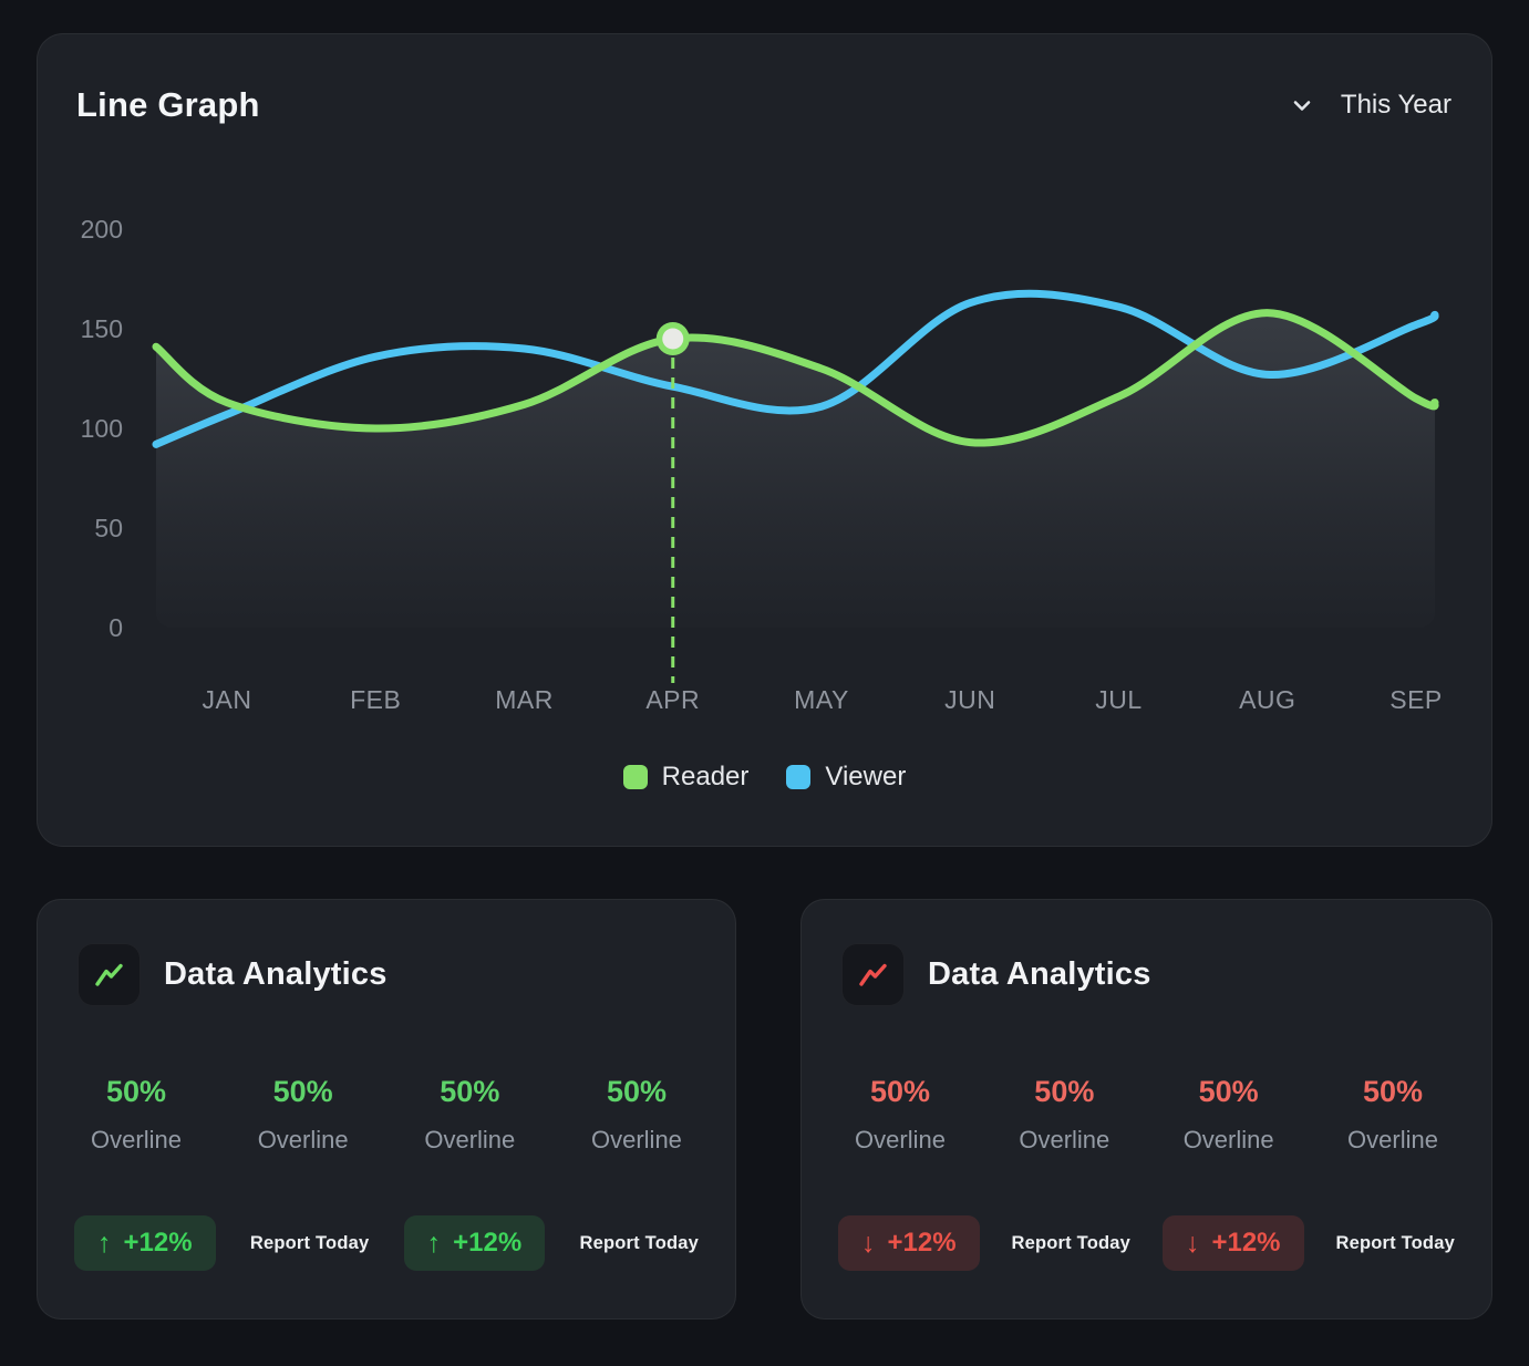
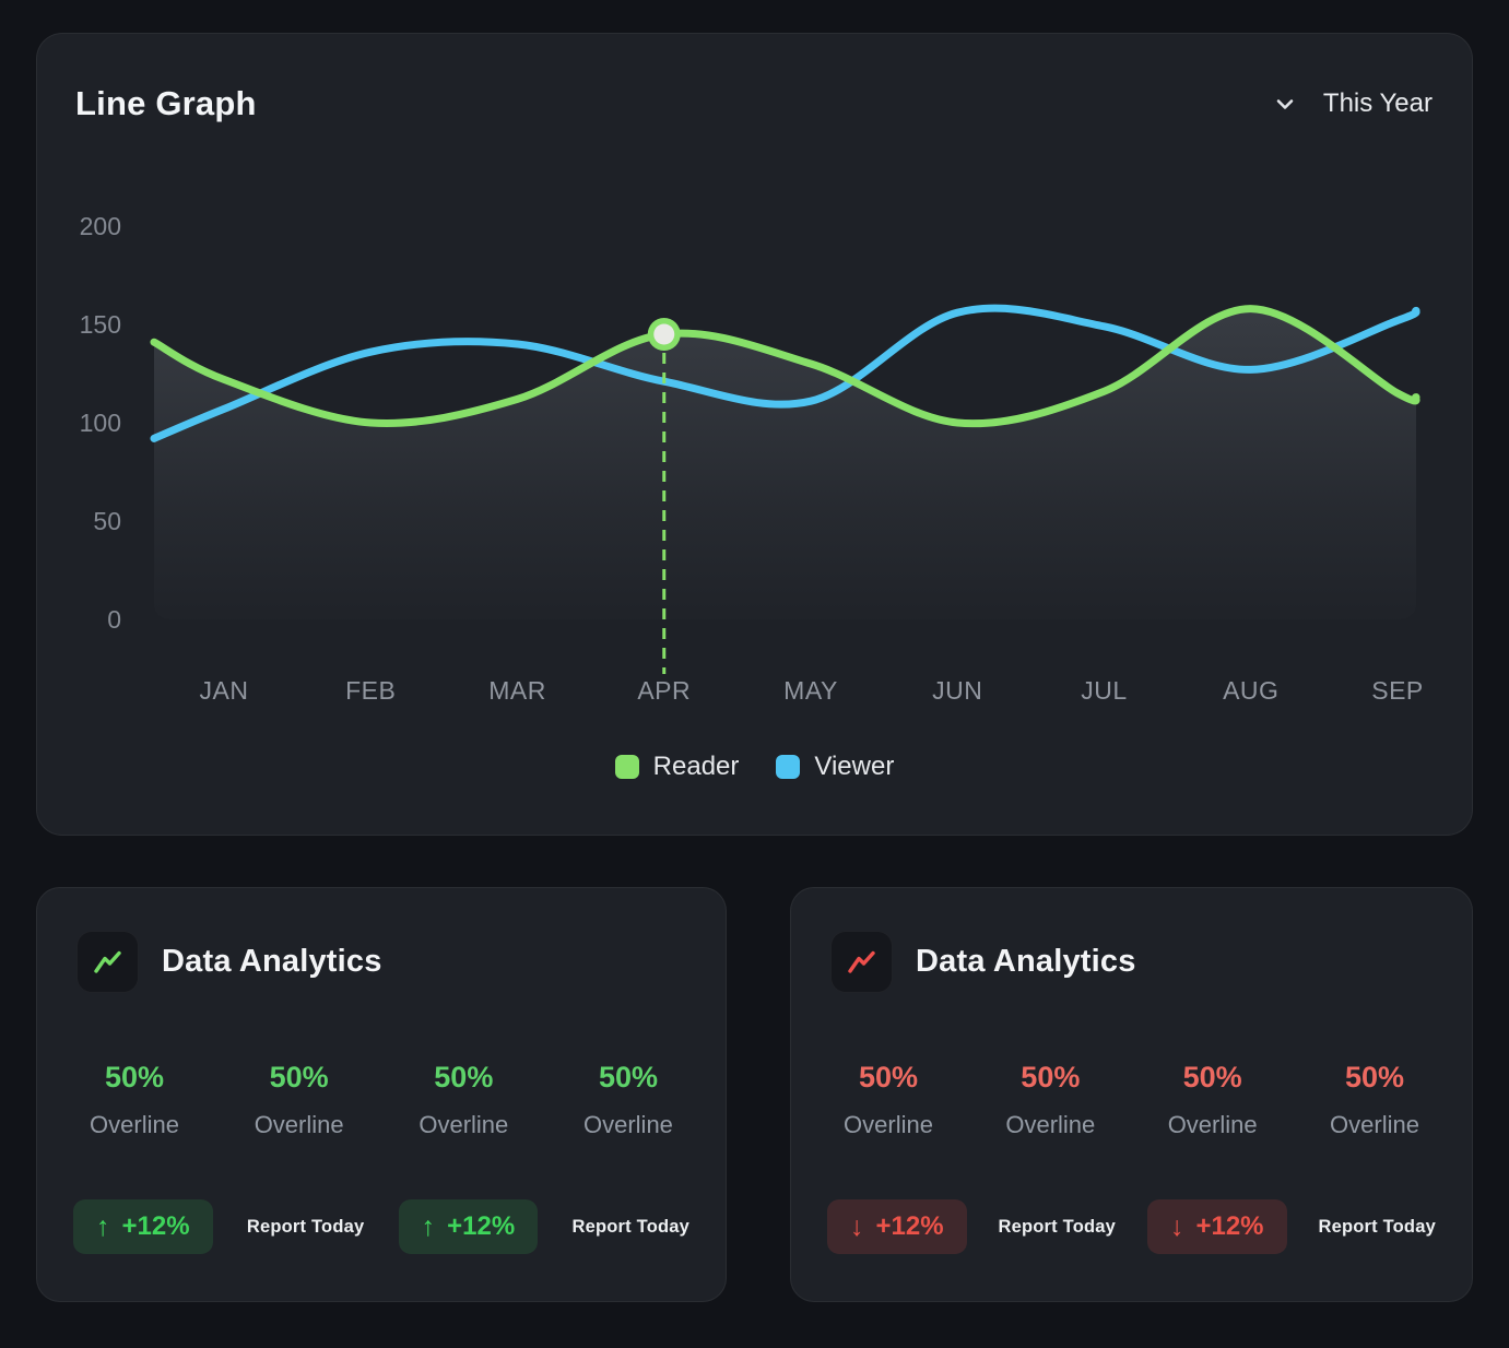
Reader/JAN: 113 -> 122
Reader/JUN: 93 -> 100
Viewer/JUN: 163 -> 156
Viewer/JUL: 161 -> 149
